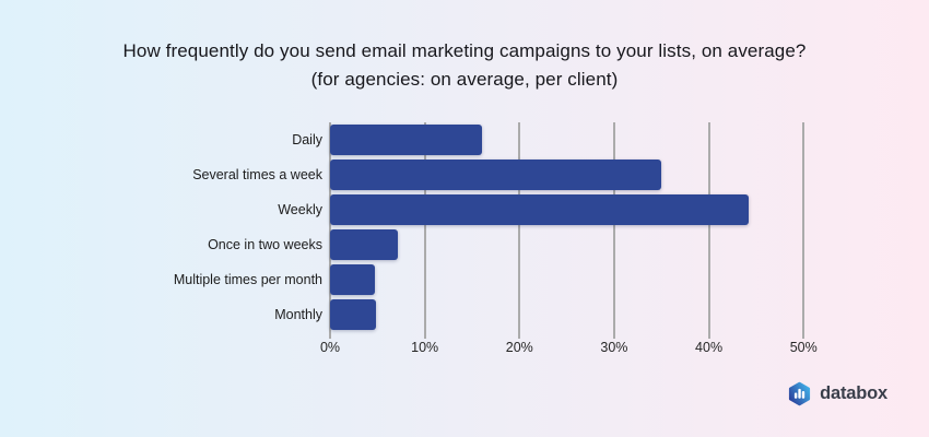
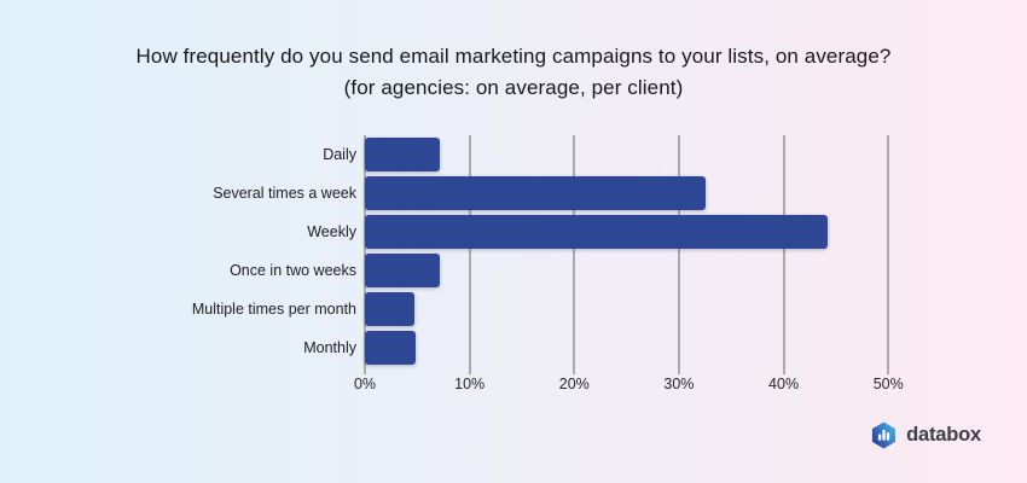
Daily: 16% -> 7%
Several times a week: 35% -> 33%
